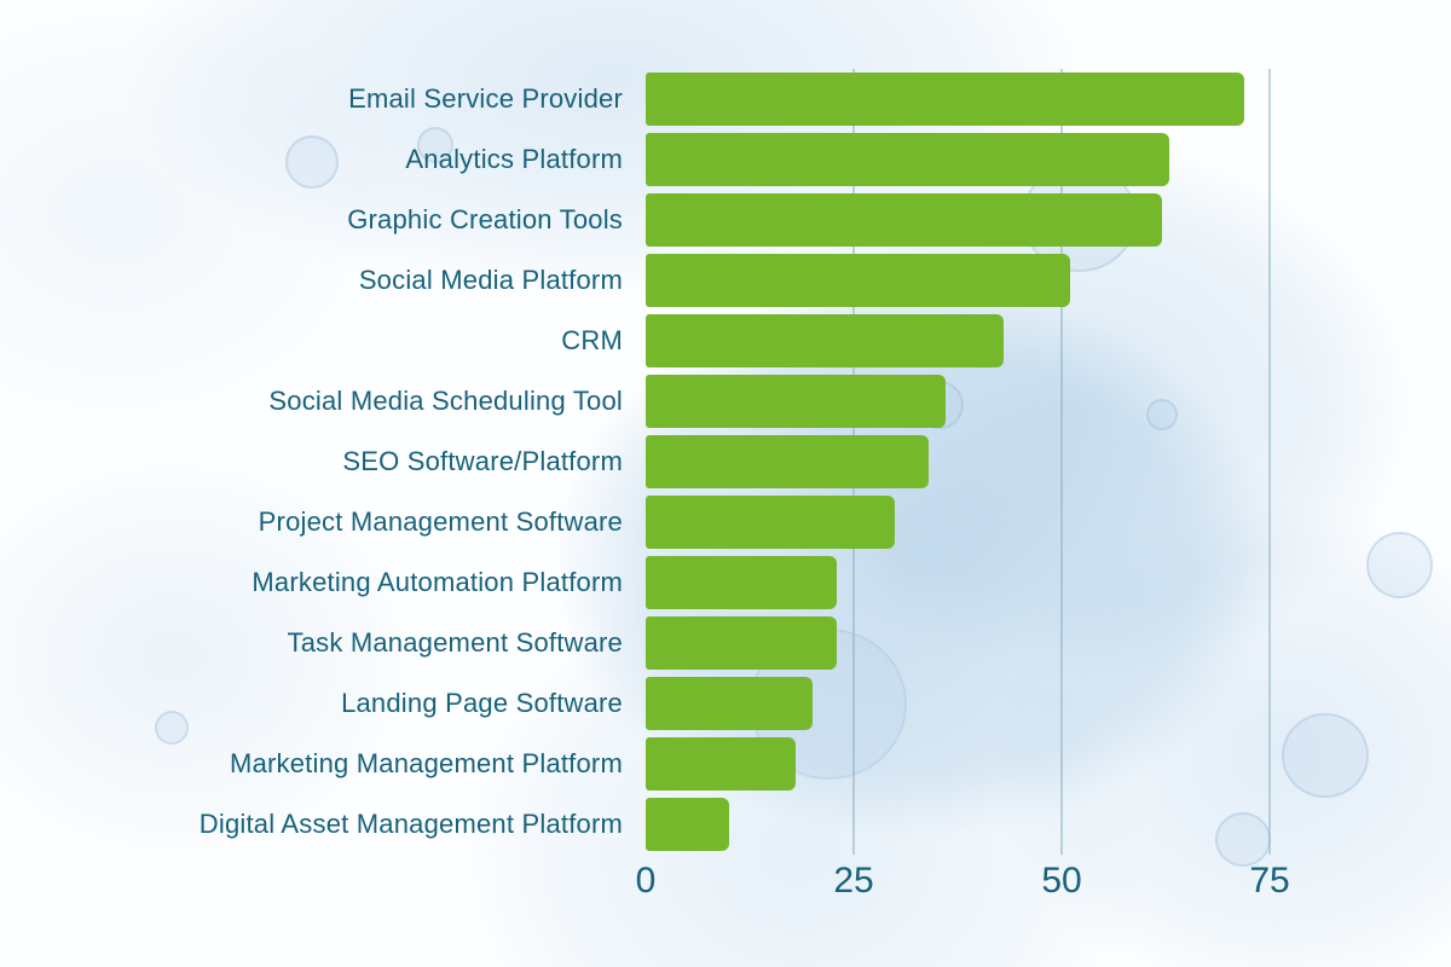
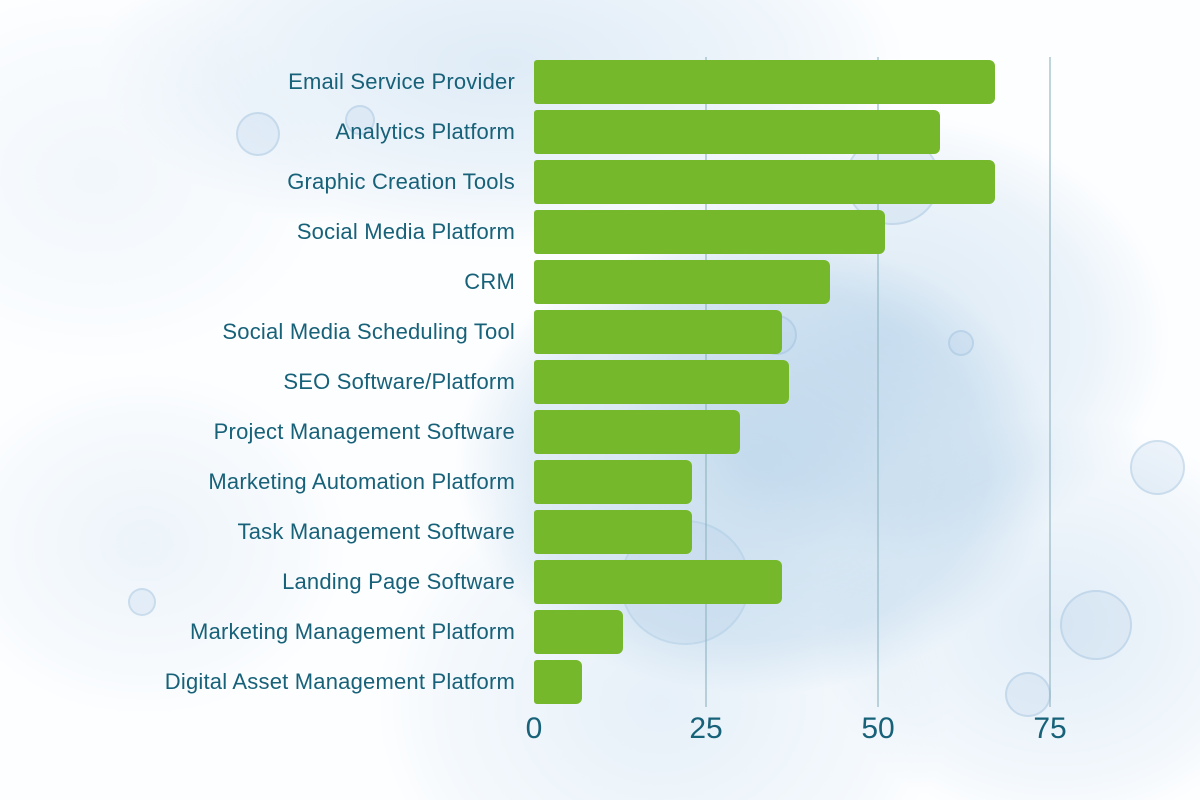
Email Service Provider: 72 -> 67
Analytics Platform: 63 -> 59
Graphic Creation Tools: 62 -> 67
SEO Software/Platform: 34 -> 37
Landing Page Software: 20 -> 36
Marketing Management Platform: 18 -> 13
Digital Asset Management Platform: 10 -> 7
